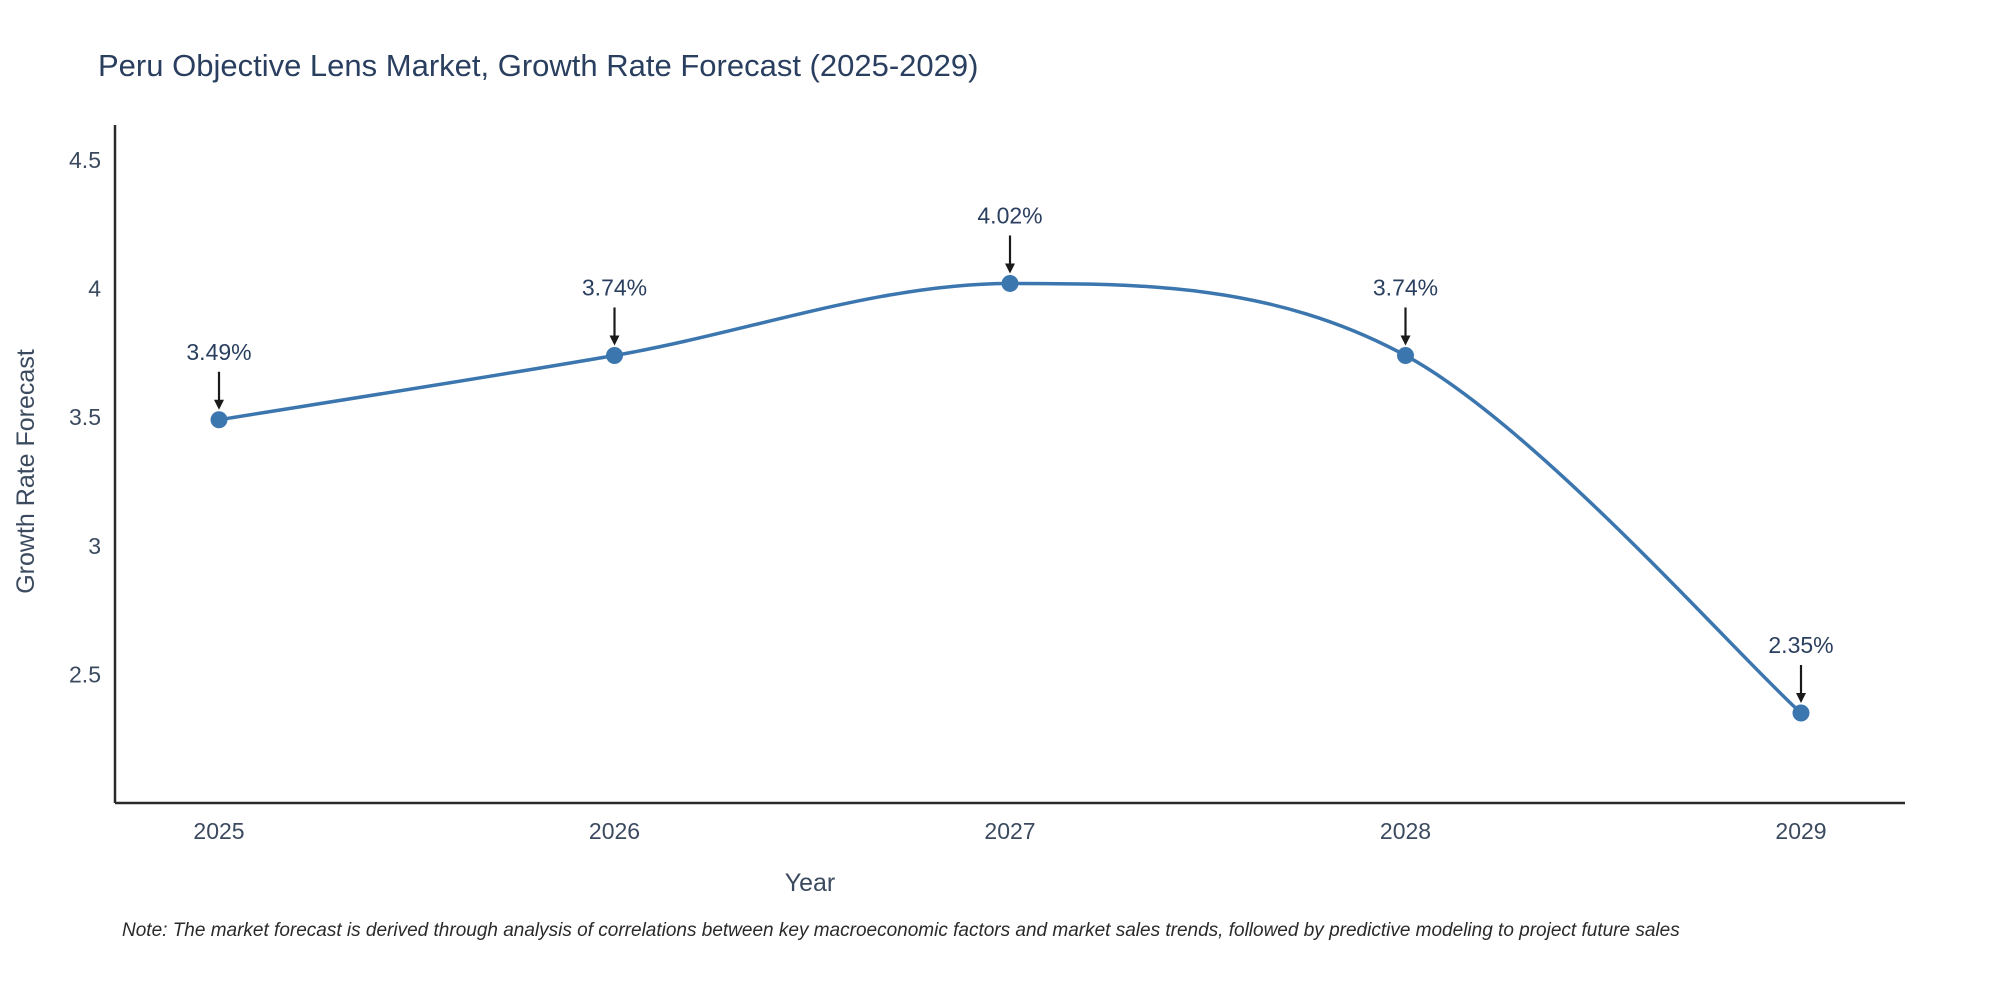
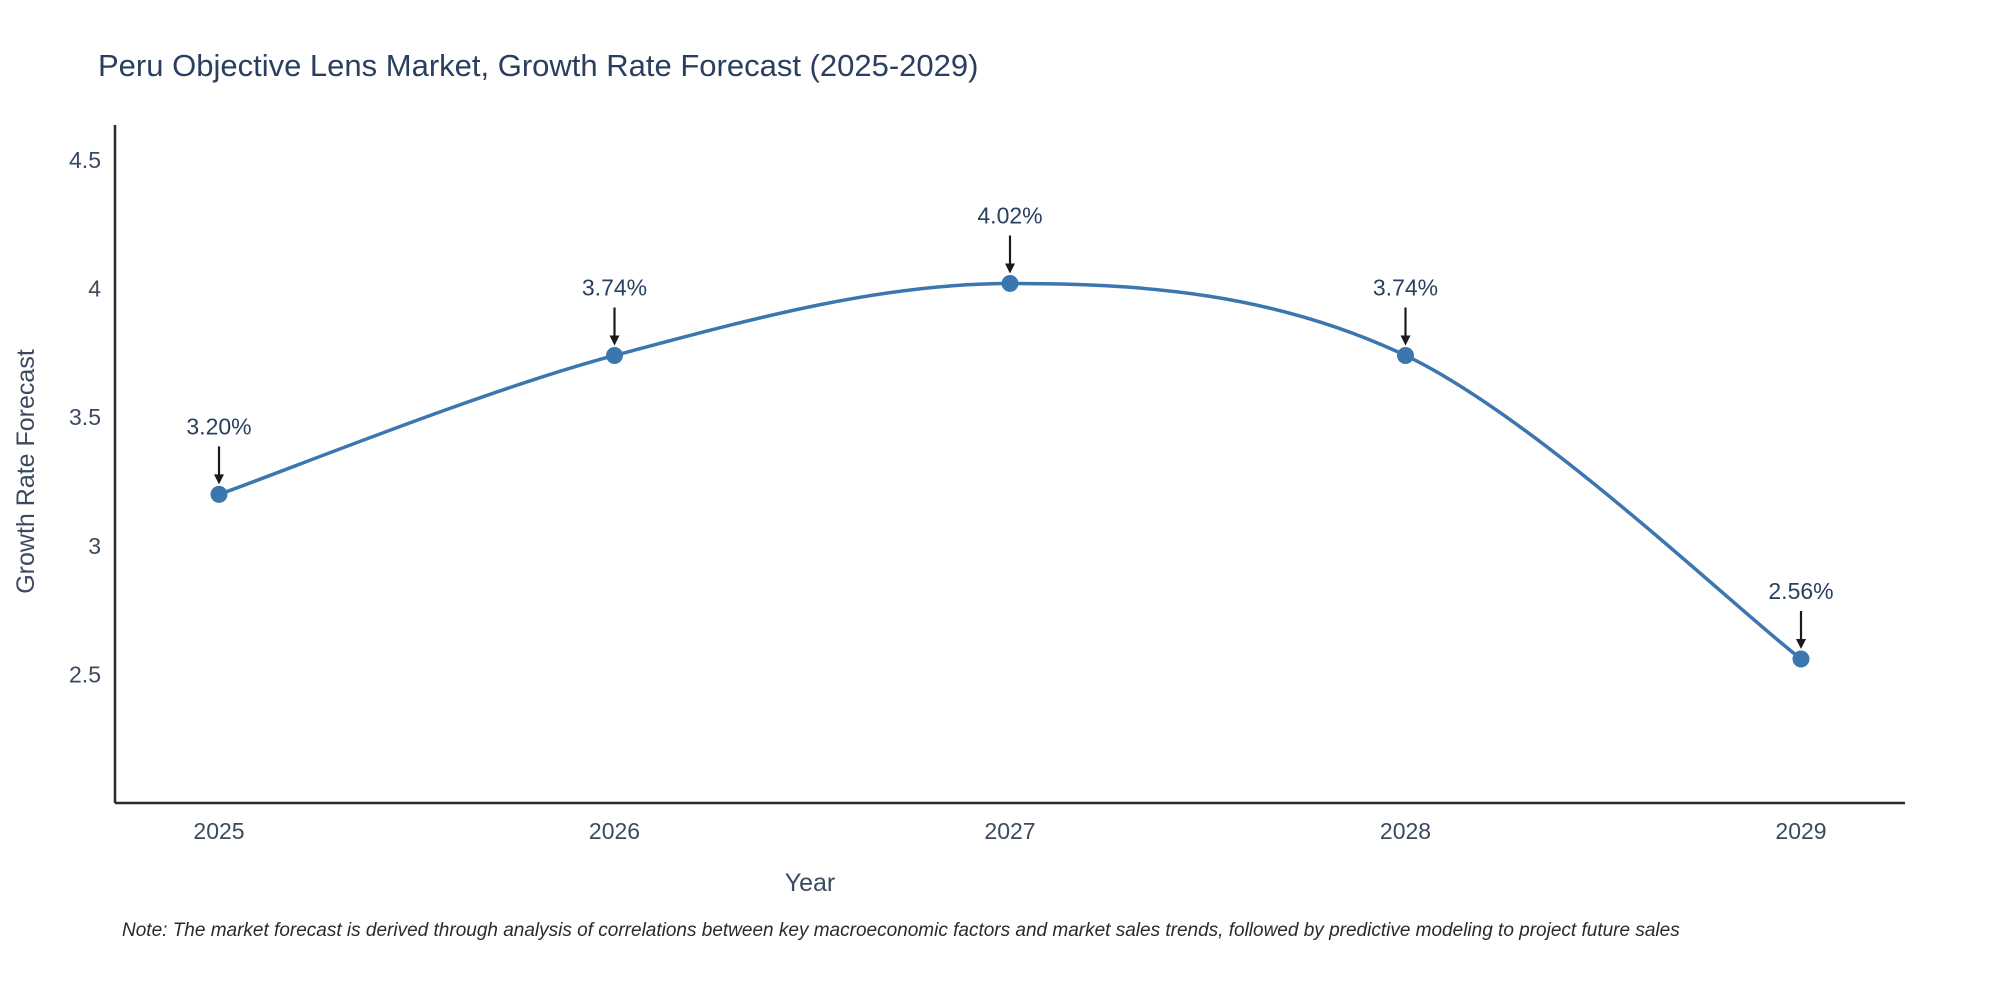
2025: 3.49% -> 3.20%
2029: 2.35% -> 2.56%
